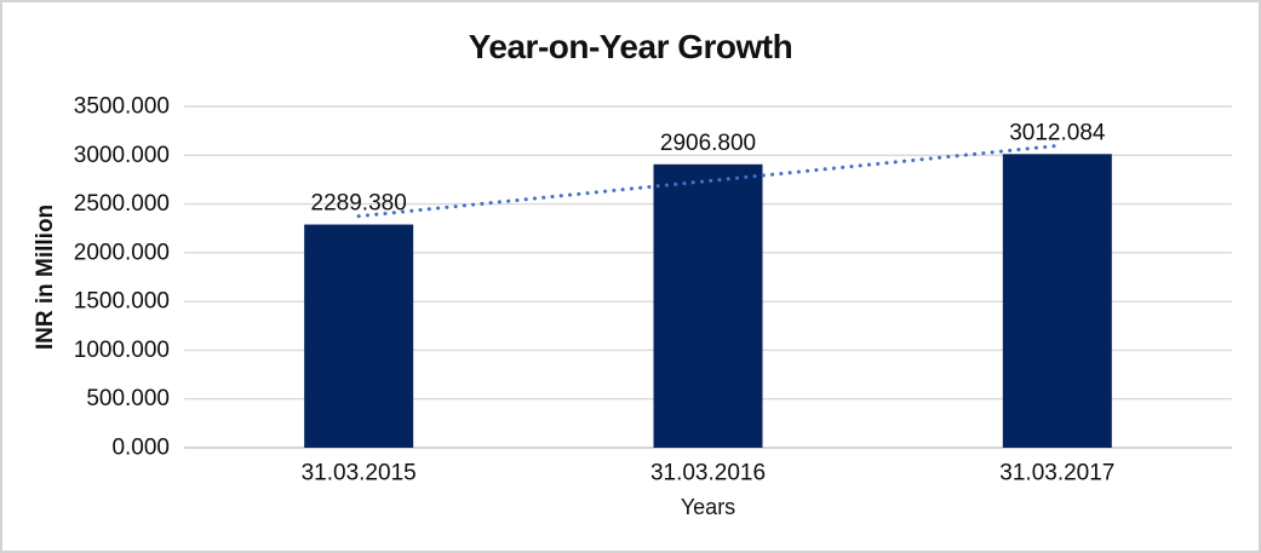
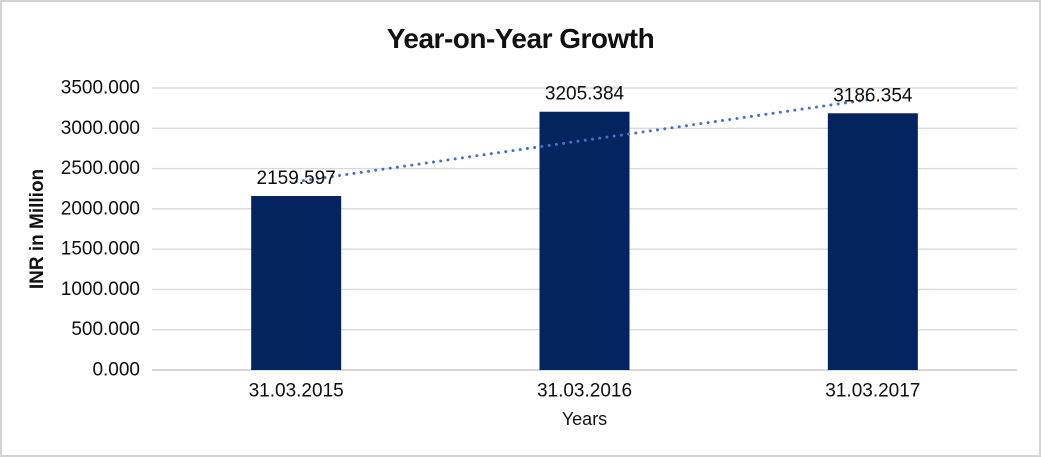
31.03.2015: 2289.380 -> 2159.597
31.03.2016: 2906.800 -> 3205.384
31.03.2017: 3012.084 -> 3186.354
